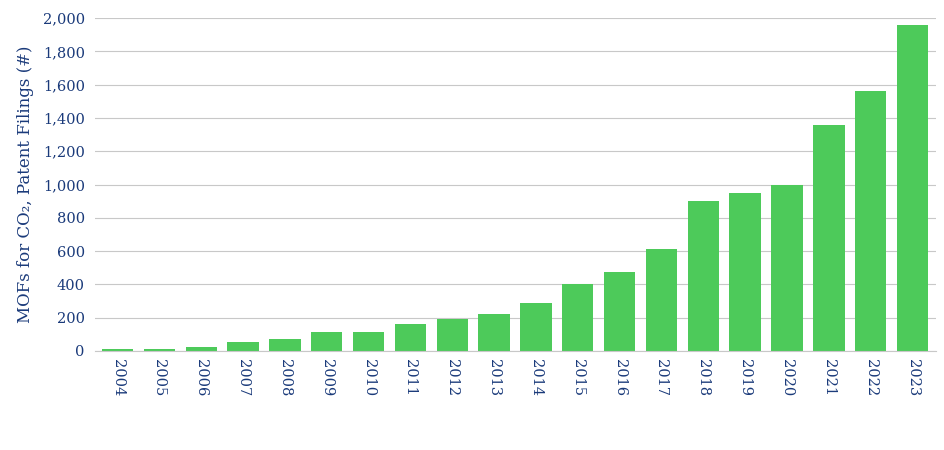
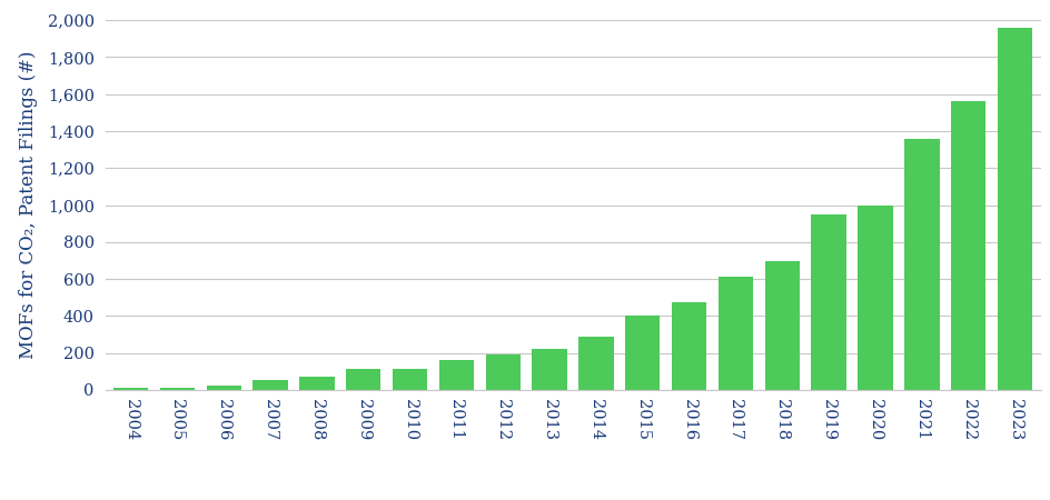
2018: 900 -> 700
